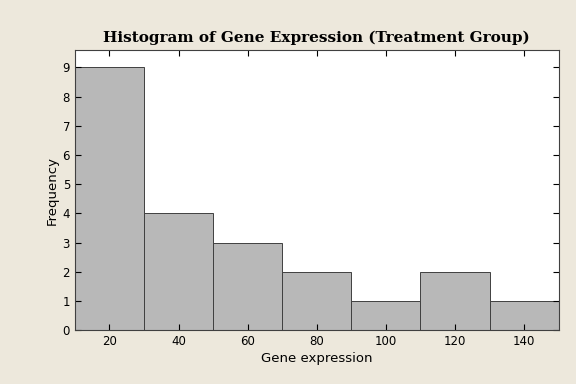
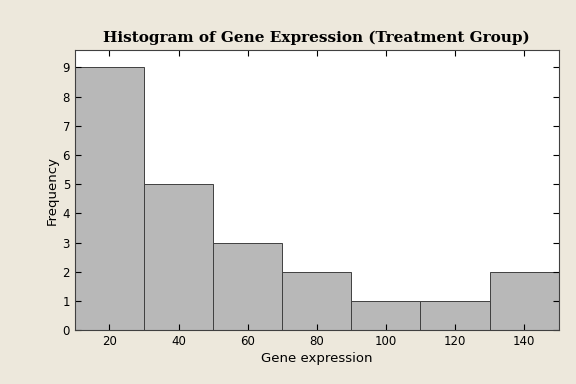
40: 4 -> 5
120: 2 -> 1
140: 1 -> 2
